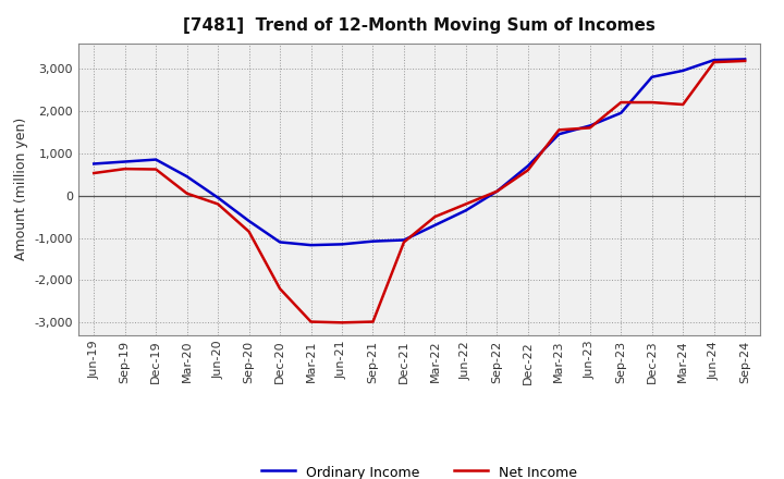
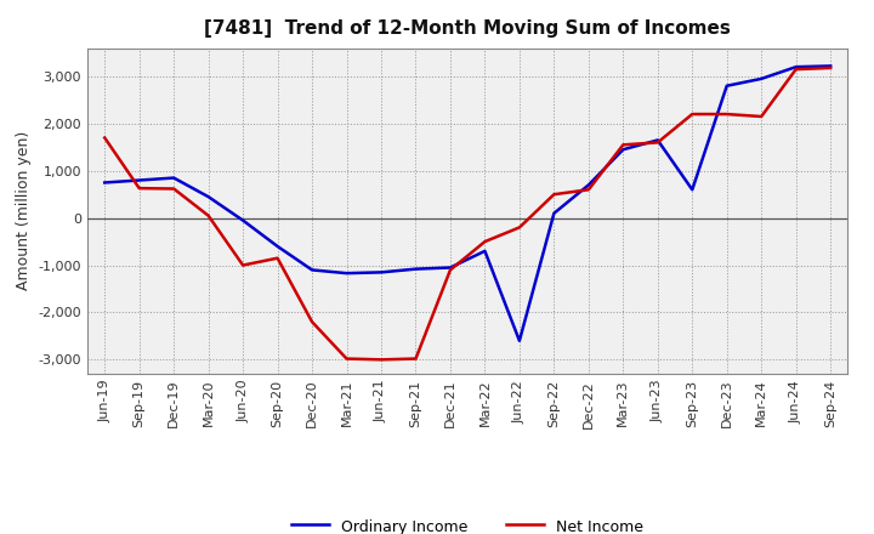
Net Income/Jun-19: 530 -> 1,700
Net Income/Jun-20: -200 -> -1,000
Ordinary Income/Jun-22: -350 -> -2,600
Net Income/Sep-22: 100 -> 500
Ordinary Income/Sep-23: 1,950 -> 600
